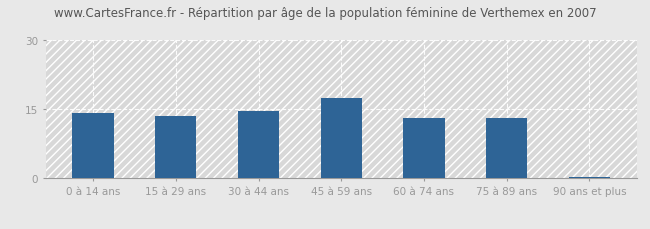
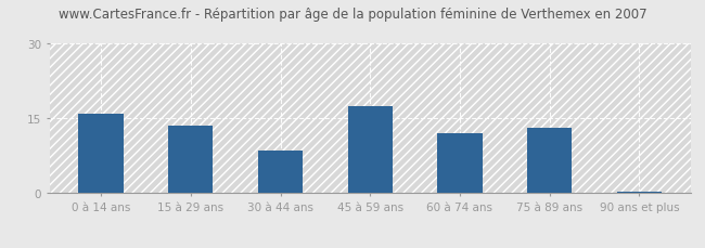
0 à 14 ans: 14.2 -> 16.0
30 à 44 ans: 14.7 -> 8.5
60 à 74 ans: 13.1 -> 12.0
